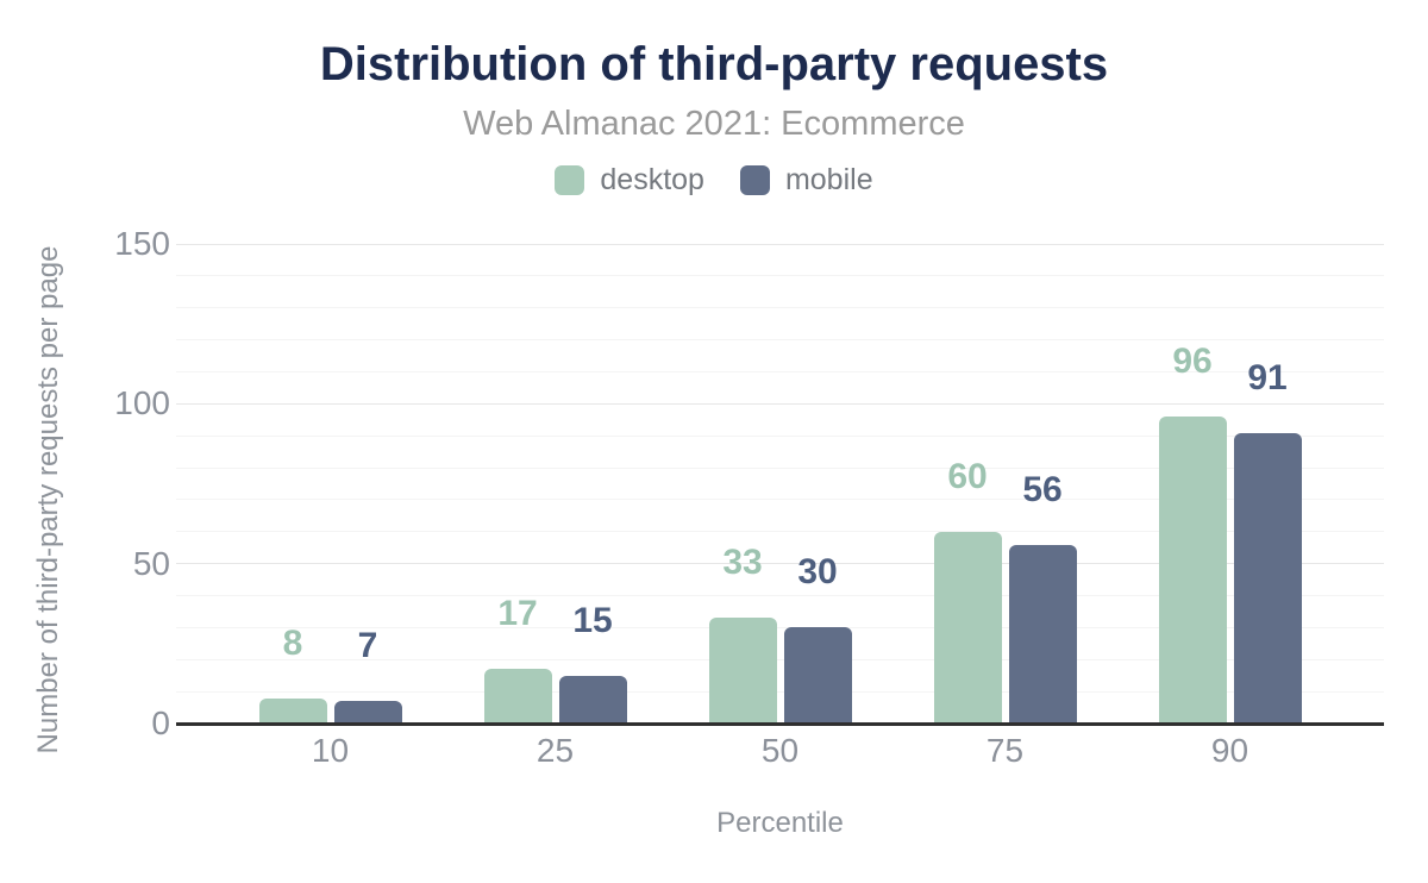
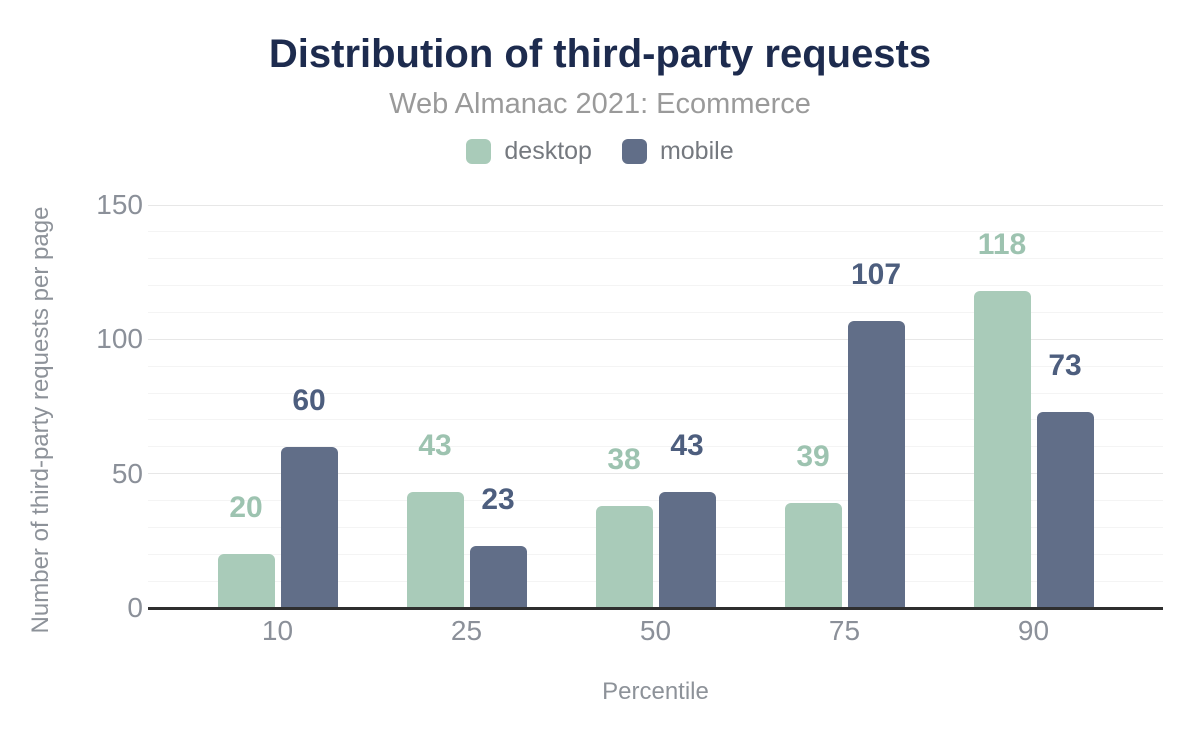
desktop/10: 8 -> 20
mobile/10: 7 -> 60
desktop/25: 17 -> 43
mobile/25: 15 -> 23
desktop/50: 33 -> 38
mobile/50: 30 -> 43
desktop/75: 60 -> 39
mobile/75: 56 -> 107
desktop/90: 96 -> 118
mobile/90: 91 -> 73
